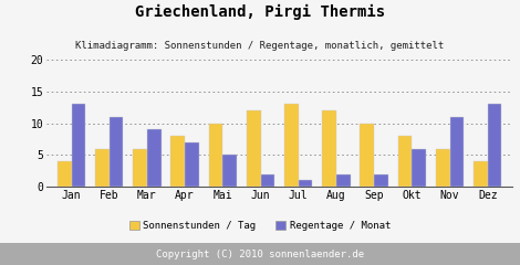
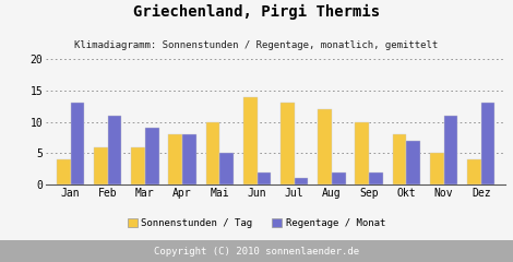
Regentage / Monat/Apr: 7 -> 8
Sonnenstunden / Tag/Jun: 12 -> 14
Regentage / Monat/Okt: 6 -> 7
Sonnenstunden / Tag/Nov: 6 -> 5
